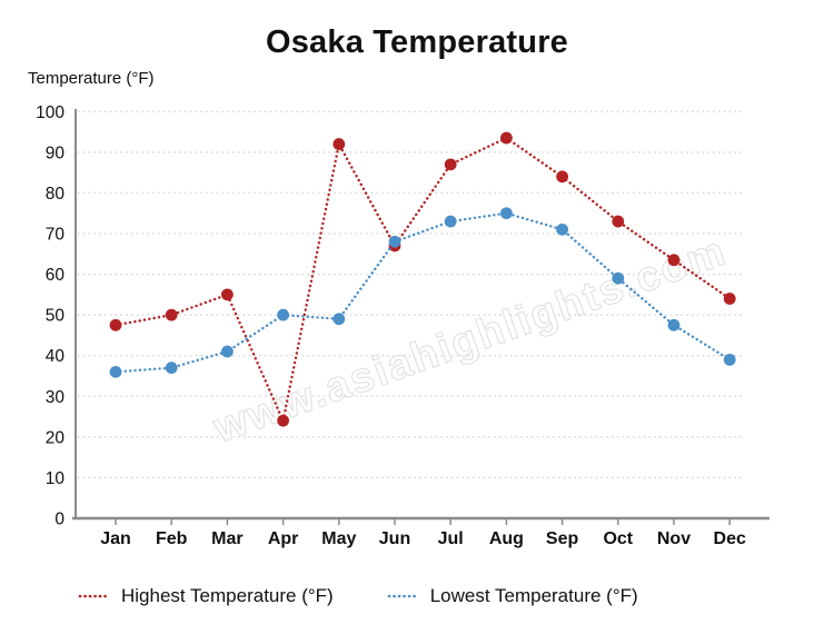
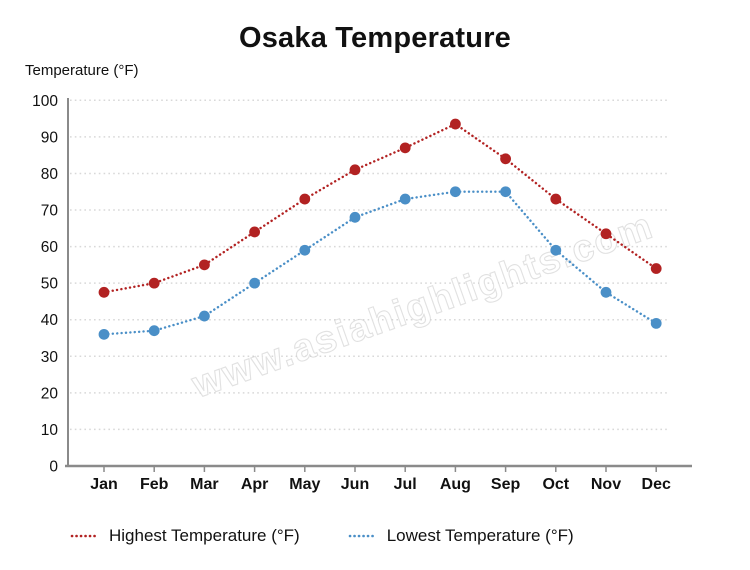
Highest Temperature (°F)/Apr: 24 -> 64
Highest Temperature (°F)/May: 92 -> 73
Lowest Temperature (°F)/May: 49 -> 59
Highest Temperature (°F)/Jun: 67 -> 81
Lowest Temperature (°F)/Sep: 71 -> 75
